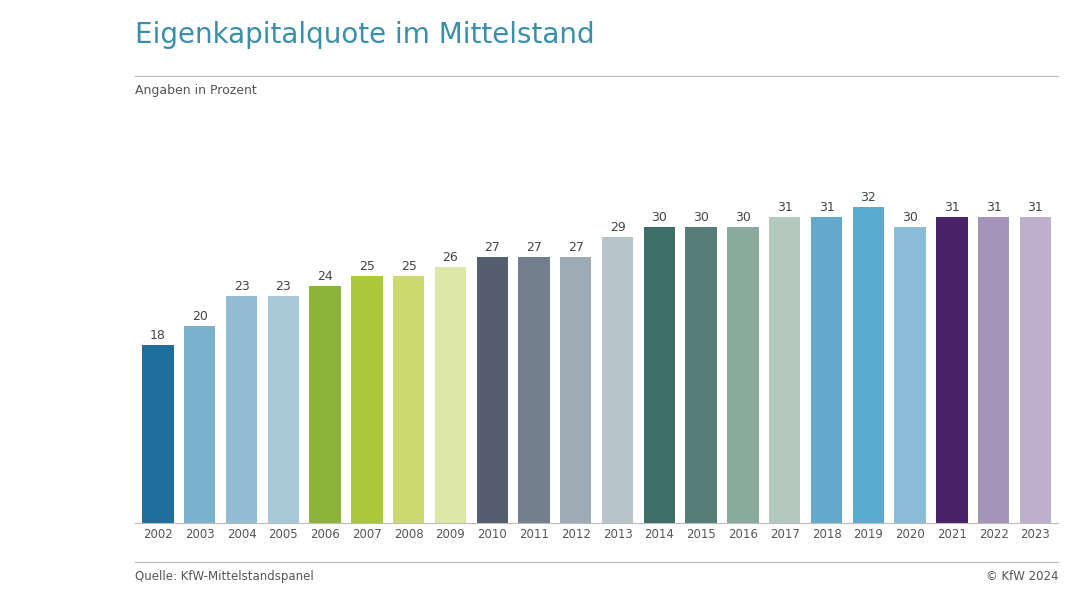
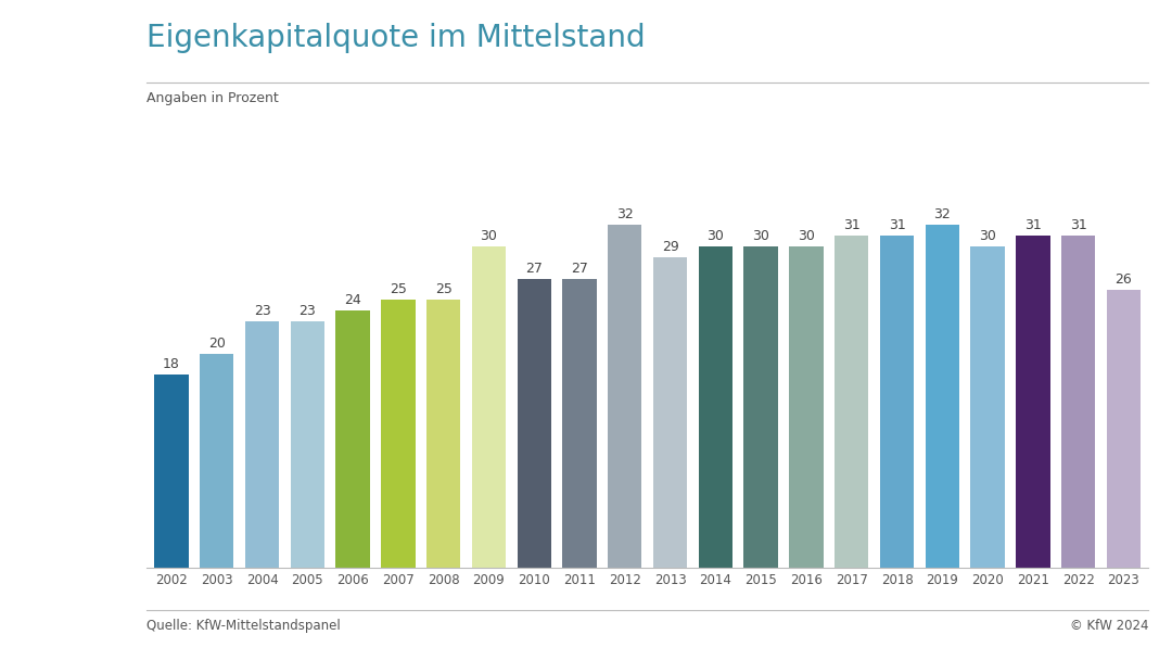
2009: 26 -> 30
2012: 27 -> 32
2023: 31 -> 26
